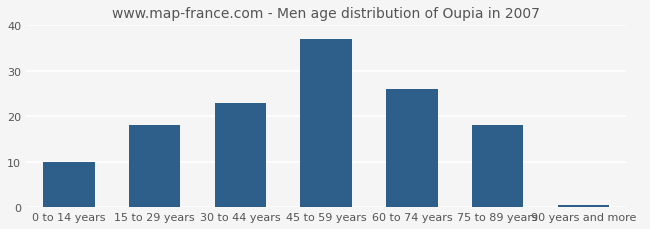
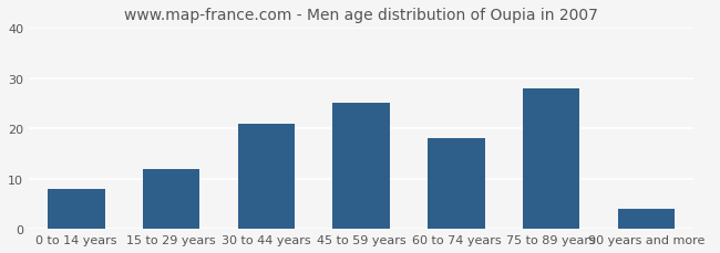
0 to 14 years: 10.0 -> 8.0
15 to 29 years: 18.0 -> 12.0
30 to 44 years: 23.0 -> 21.0
45 to 59 years: 37.0 -> 25.0
60 to 74 years: 26.0 -> 18.0
75 to 89 years: 18.0 -> 28.0
90 years and more: 0.5 -> 4.0
